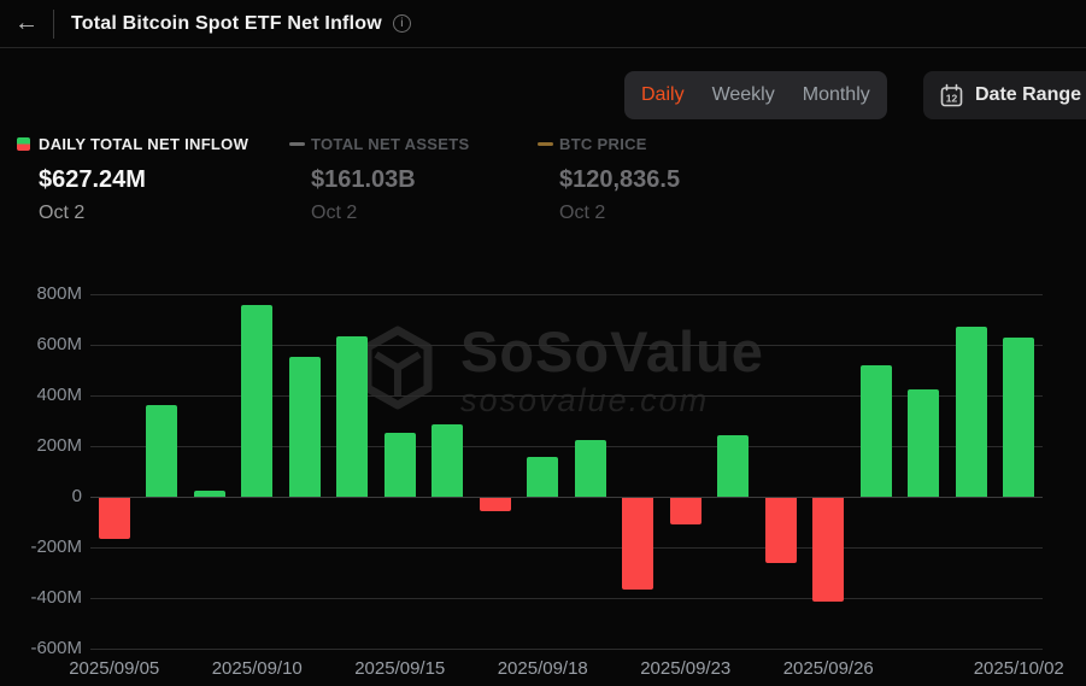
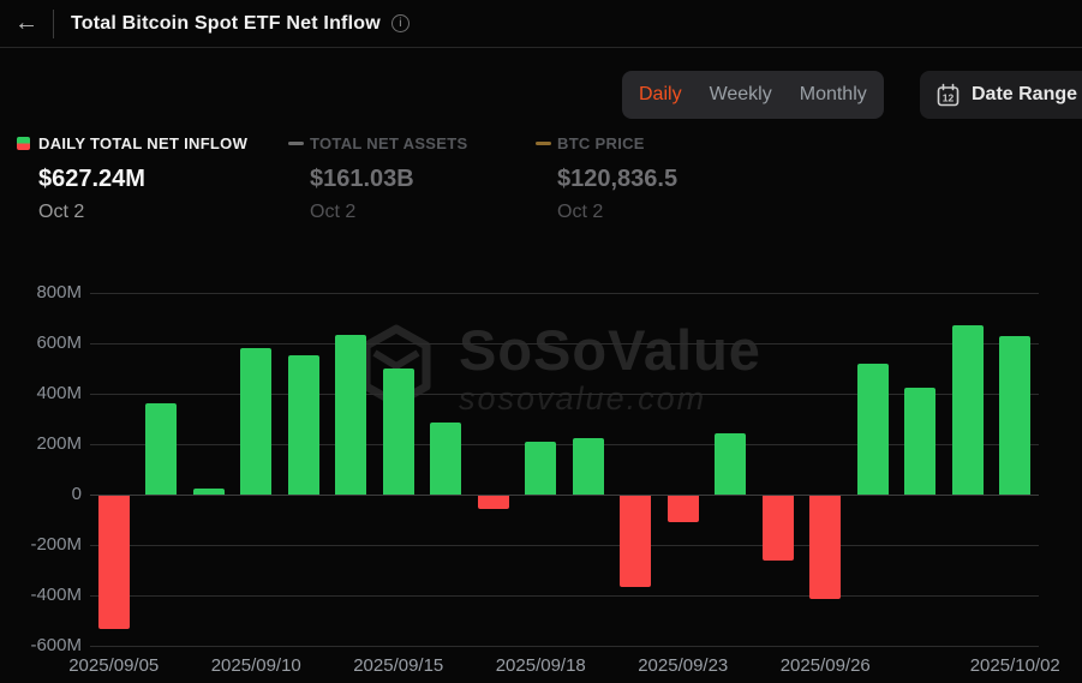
2025/09/05: -160M -> -530M
2025/09/10: 760M -> 580M
2025/09/15: 250M -> 500M
2025/09/18: 160M -> 210M
